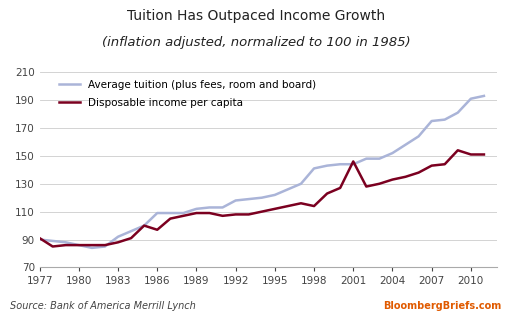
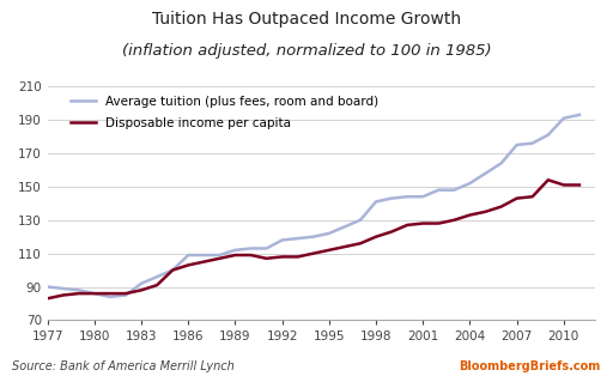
Disposable income per capita/1977: 91 -> 83
Disposable income per capita/1986: 97 -> 103
Disposable income per capita/1998: 114 -> 120
Disposable income per capita/2001: 146 -> 128
